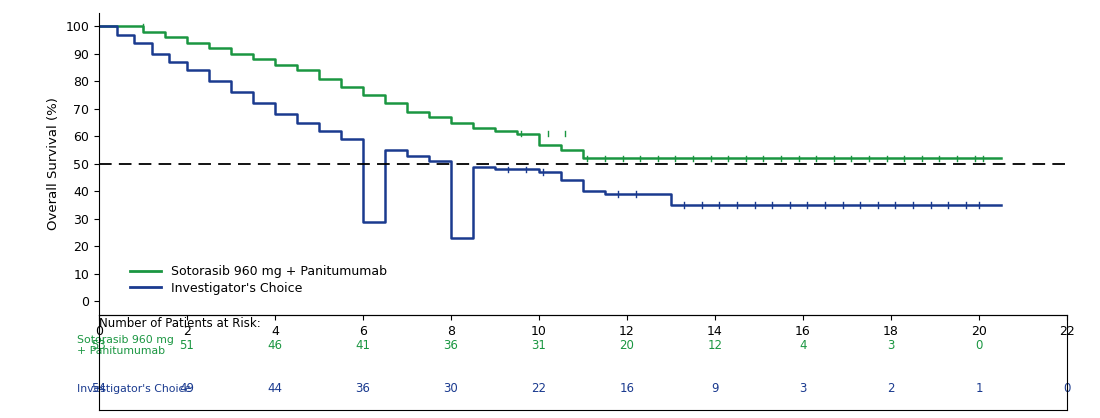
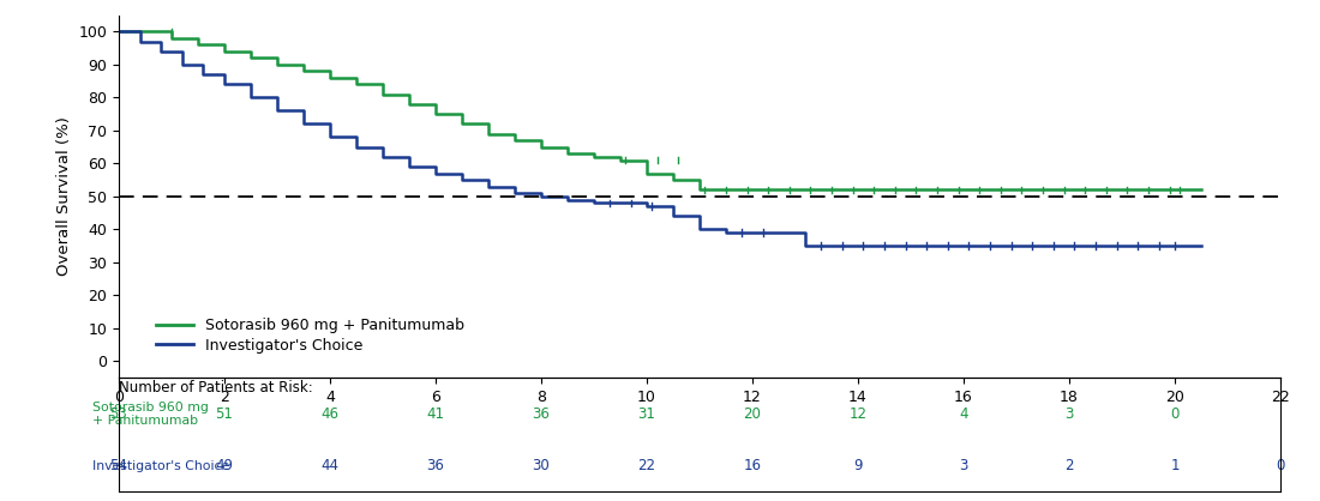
Investigator's Choice/6: 29 -> 57
Investigator's Choice/8: 23 -> 50
